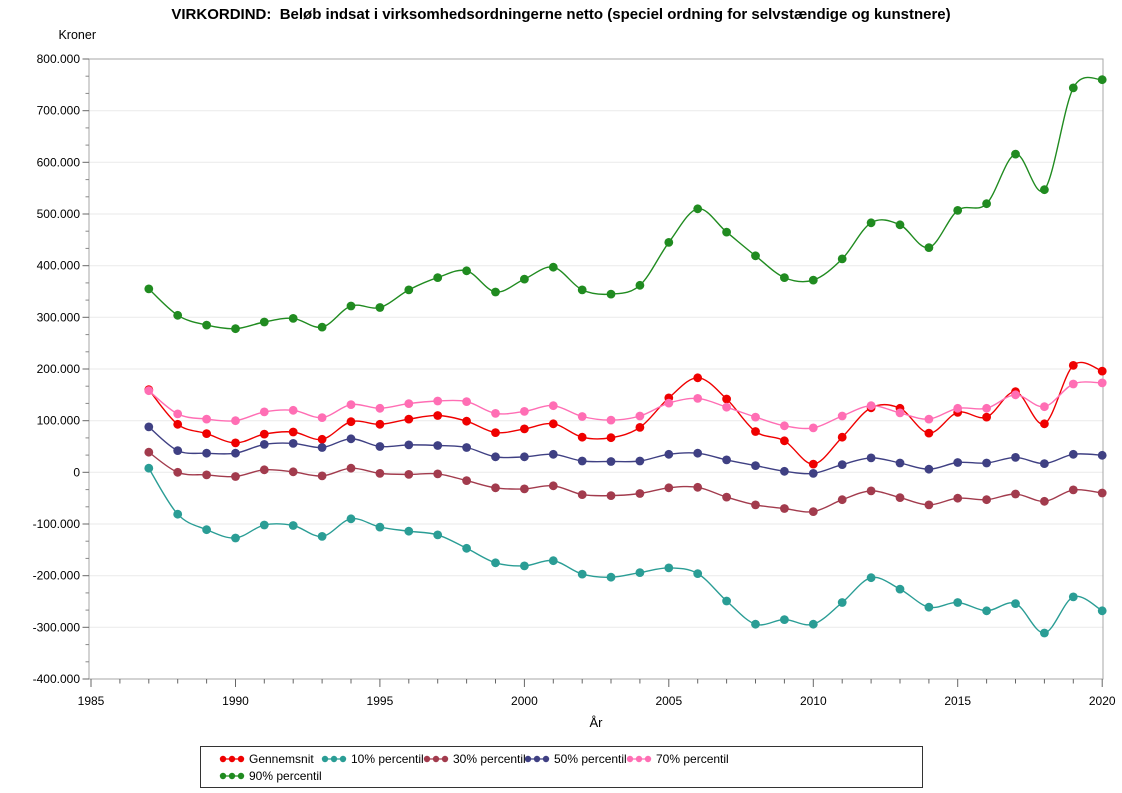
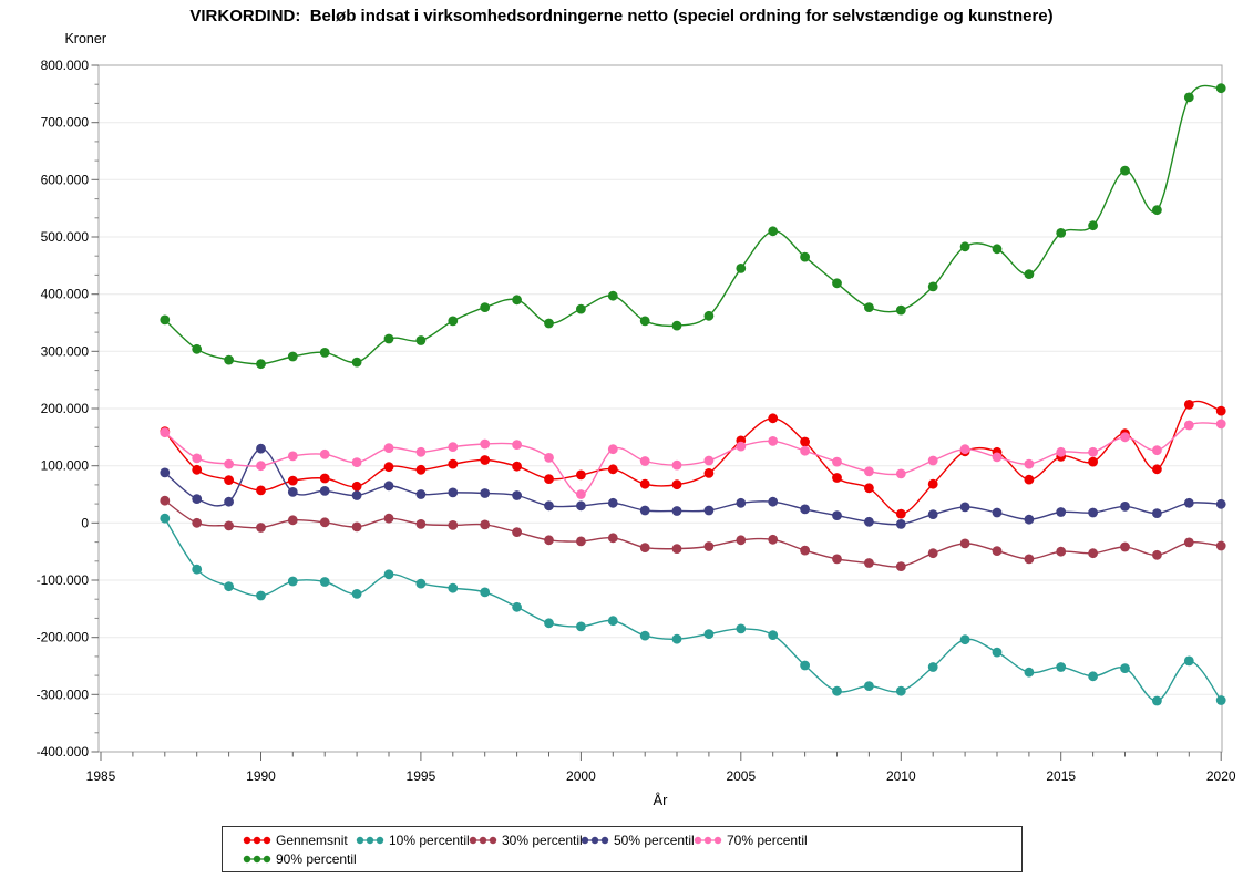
50% percentil/1990: 40000 -> 130000
70% percentil/2000: 120000 -> 50000
10% percentil/2020: -270000 -> -310000
